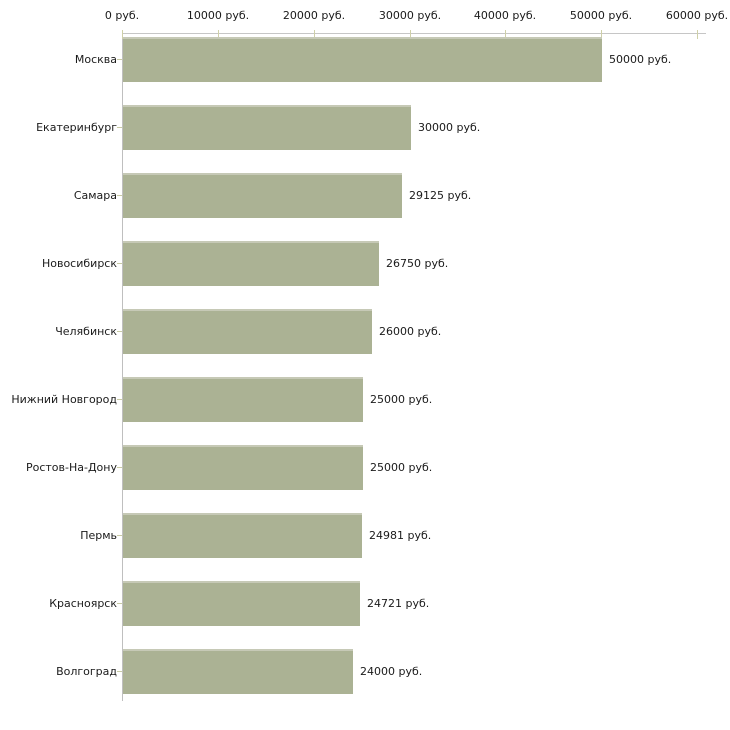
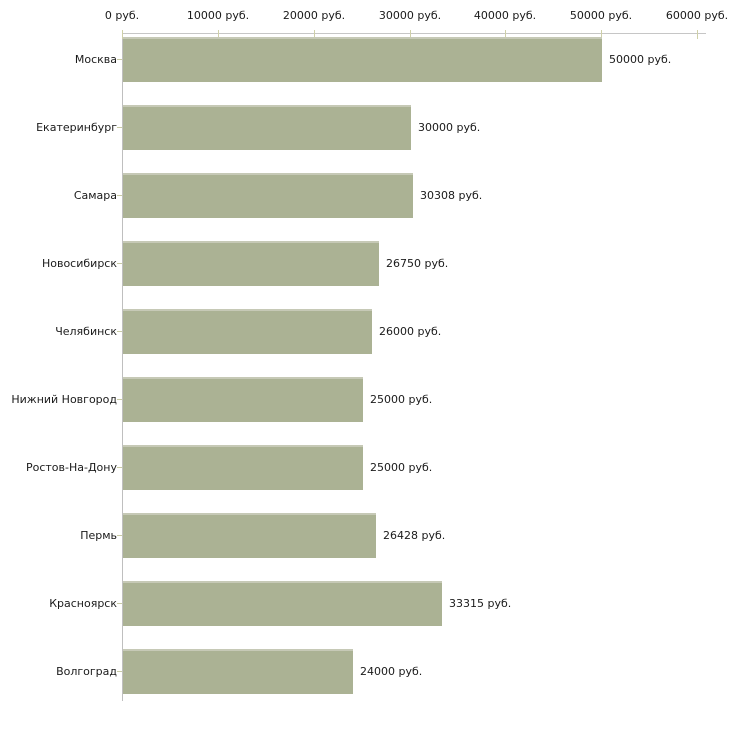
Самара: 29125 -> 30308
Пермь: 24981 -> 26428
Красноярск: 24721 -> 33315
